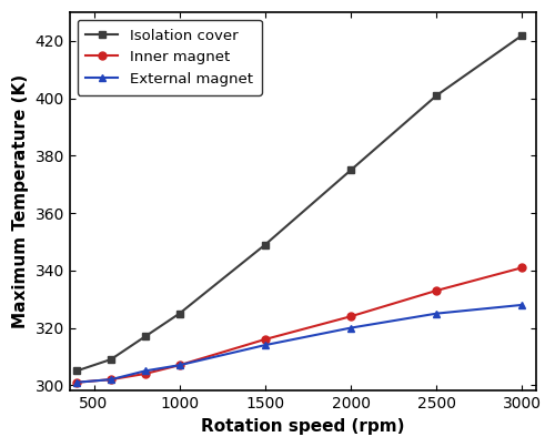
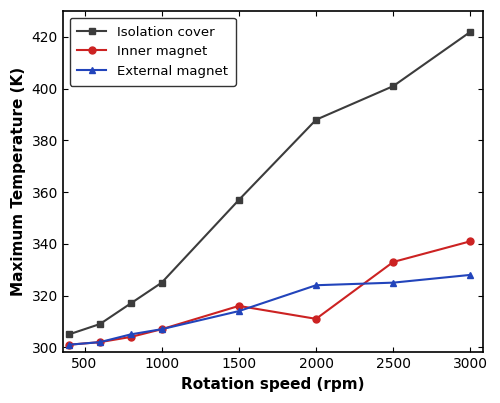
Isolation cover/1500: 349 -> 357
Isolation cover/2000: 375 -> 388
Inner magnet/2000: 324 -> 311
External magnet/2000: 320 -> 324
